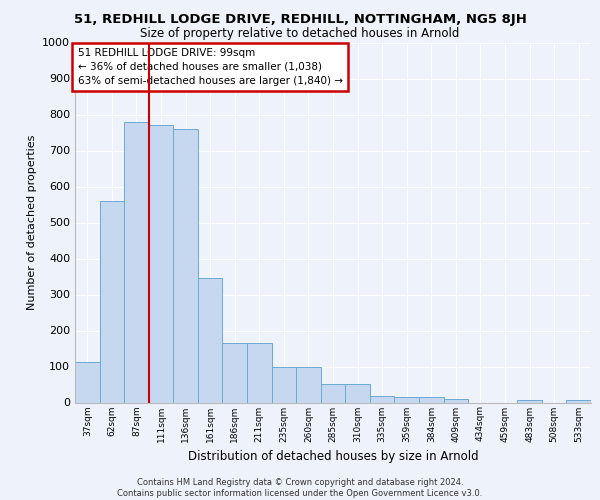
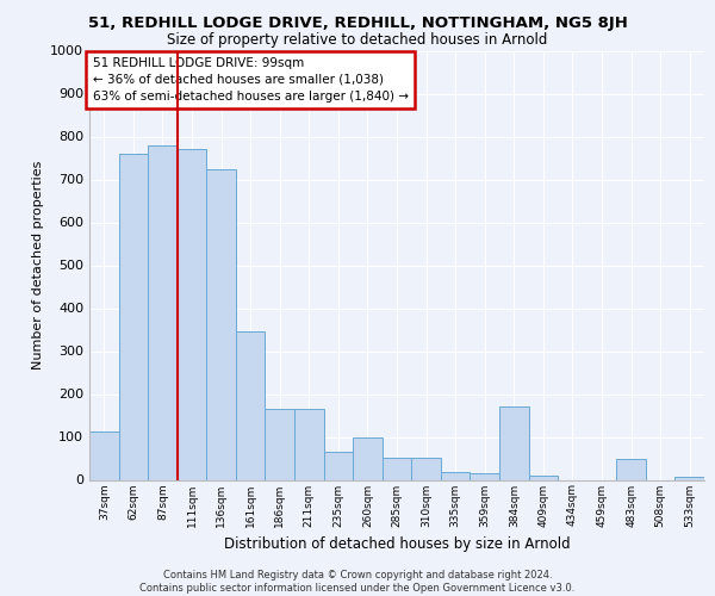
62sqm: 560 -> 760
136sqm: 760 -> 725
235sqm: 98 -> 65
384sqm: 15 -> 170
483sqm: 8 -> 50
